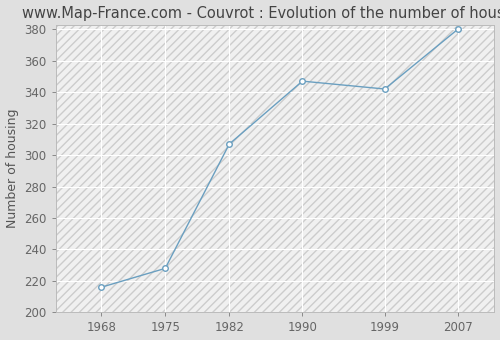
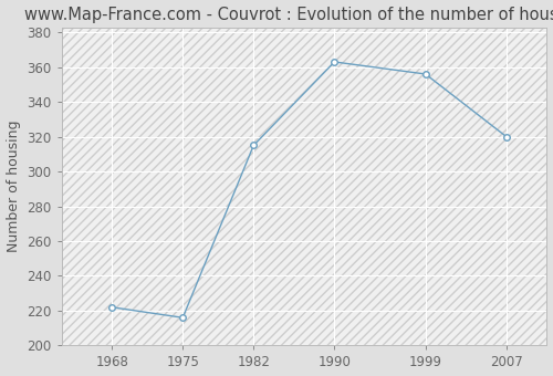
1968: 216 -> 222
1975: 228 -> 216
1982: 307 -> 315
1990: 347 -> 363
1999: 342 -> 356
2007: 380 -> 320
